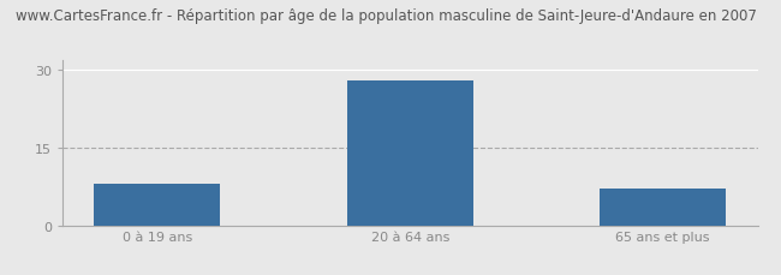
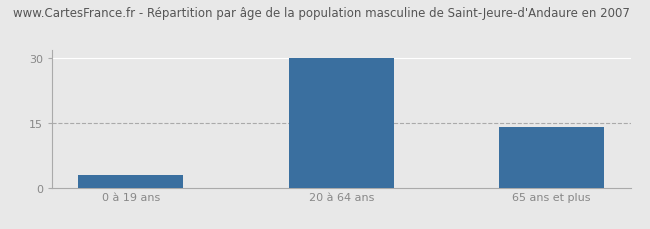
0 à 19 ans: 8 -> 3
20 à 64 ans: 28 -> 30
65 ans et plus: 7 -> 14
